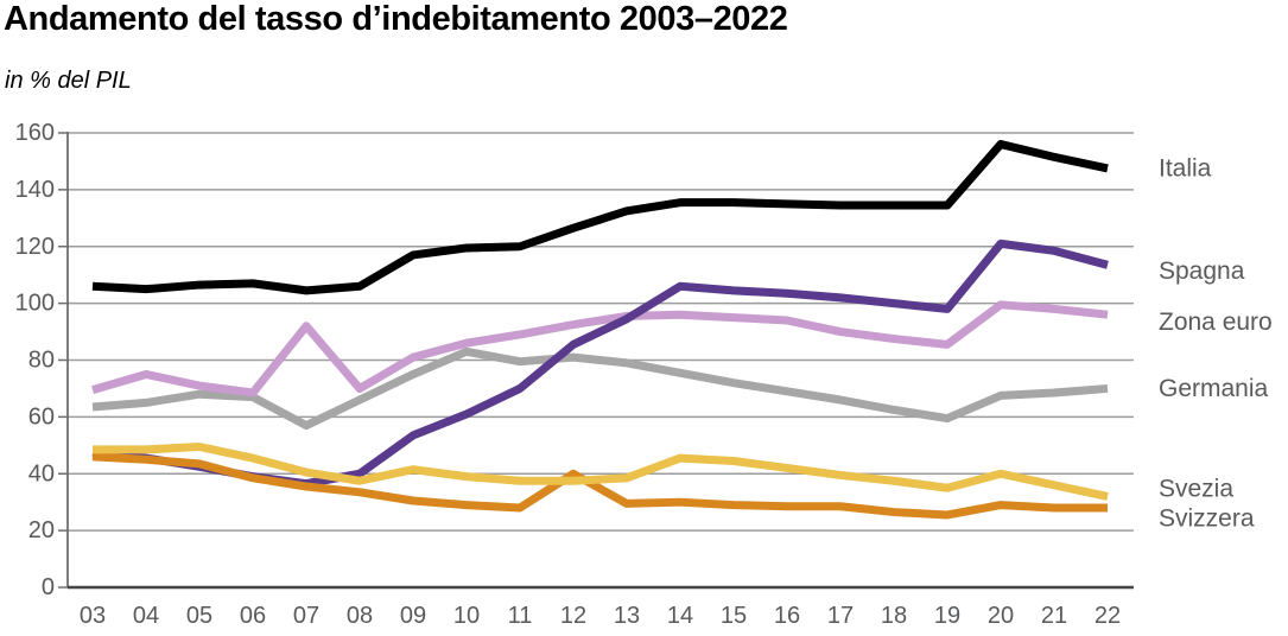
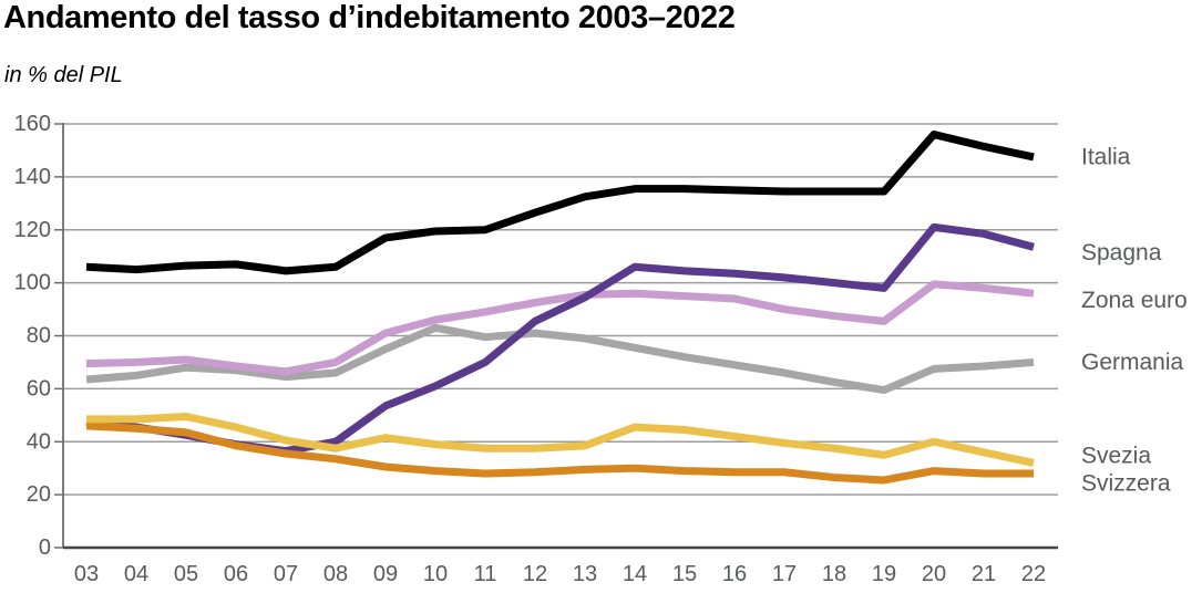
Zona euro/04: 75 -> 70
Zona euro/07: 92 -> 66
Germania/07: 57 -> 64
Svizzera/12: 40 -> 28
